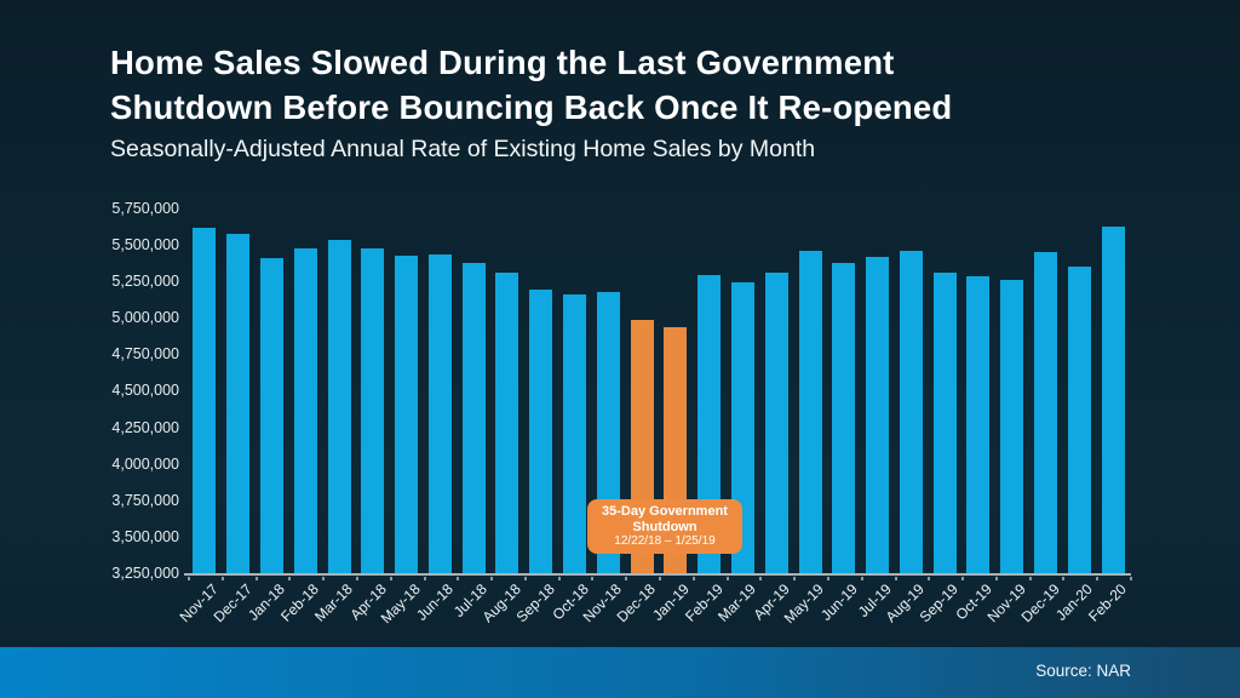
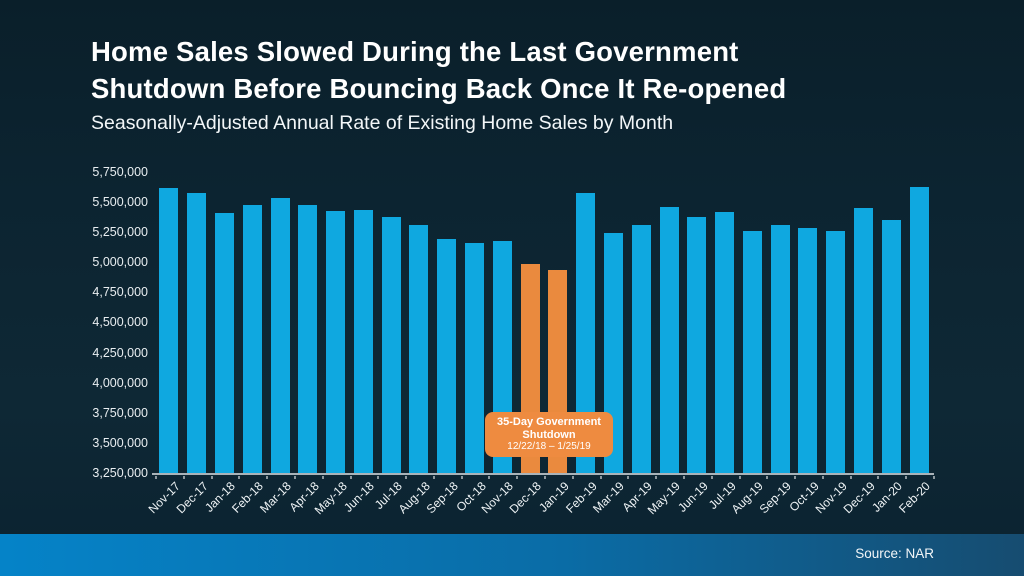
Feb-19: 5300000 -> 5580000
Aug-19: 5460000 -> 5260000
